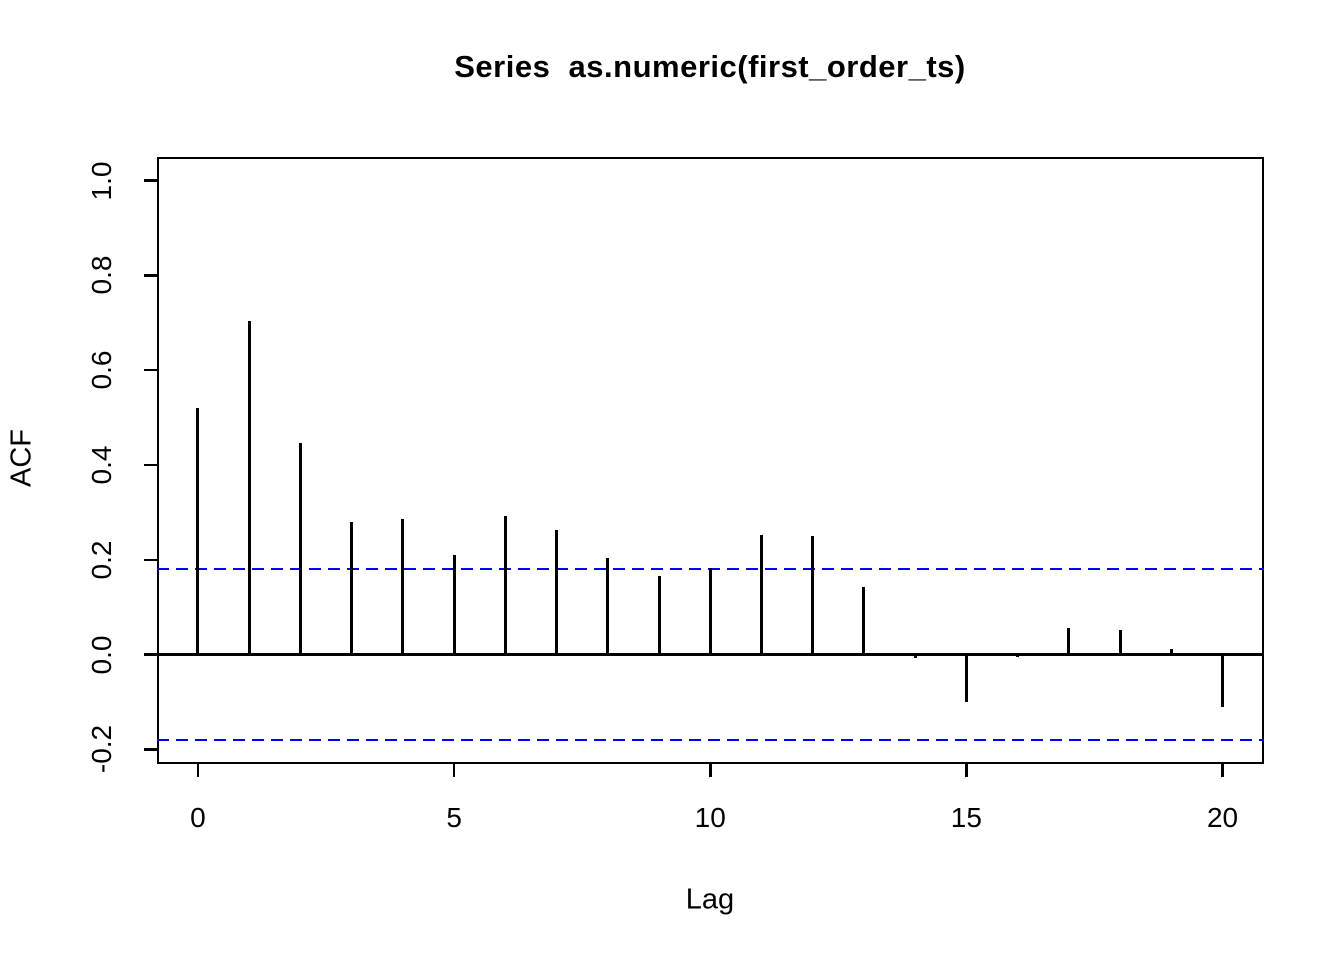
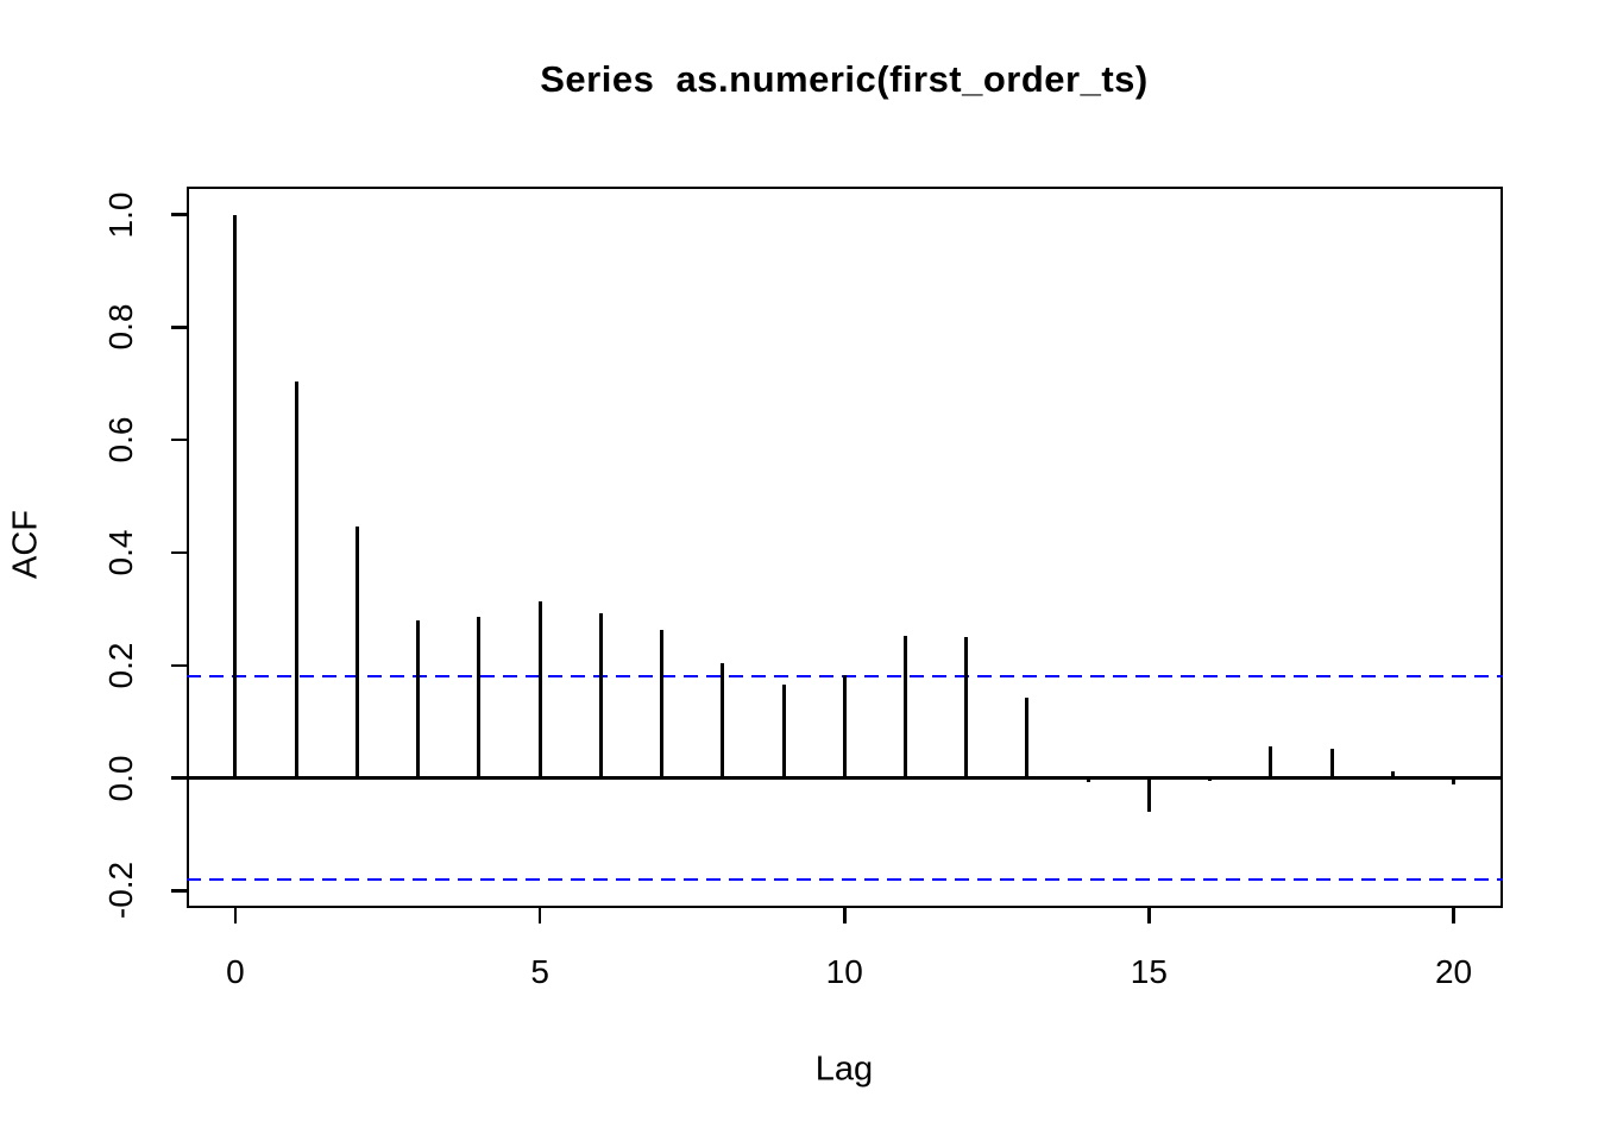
0: 0.52 -> 1.00
5: 0.21 -> 0.31
15: -0.10 -> -0.06
20: -0.11 -> -0.01
